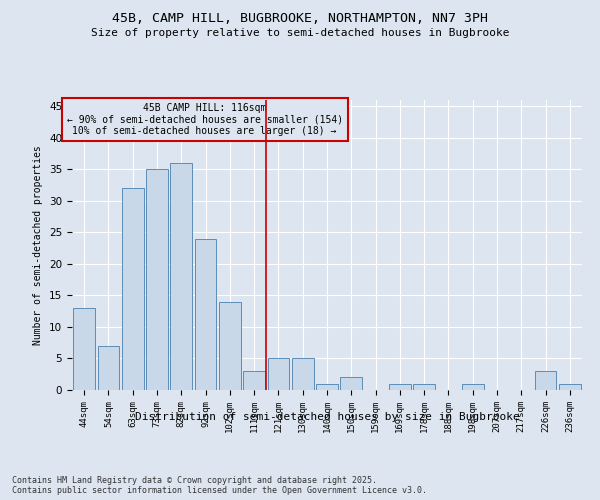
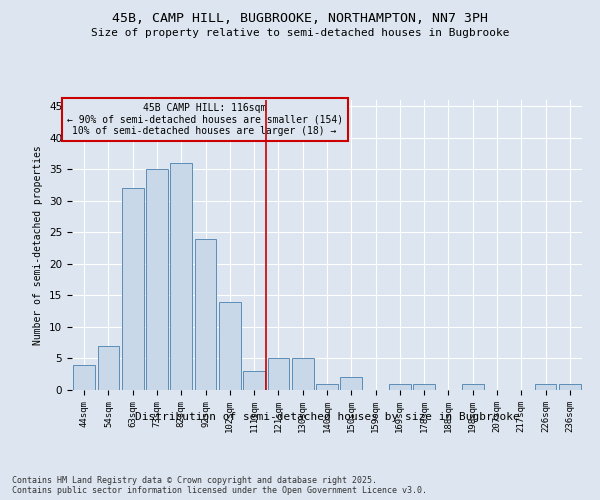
44sqm: 13 -> 4
226sqm: 3 -> 1
